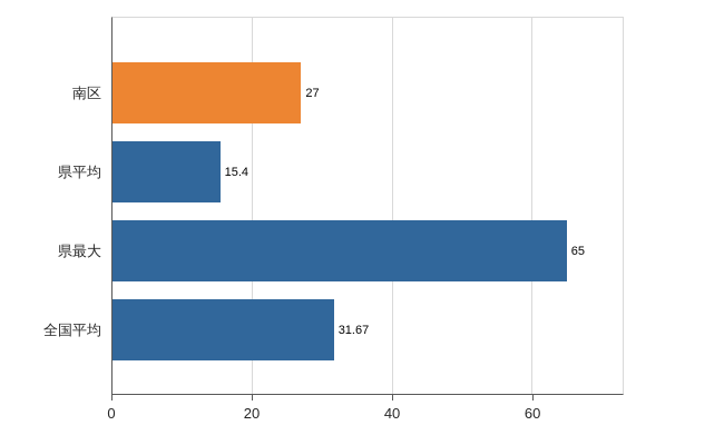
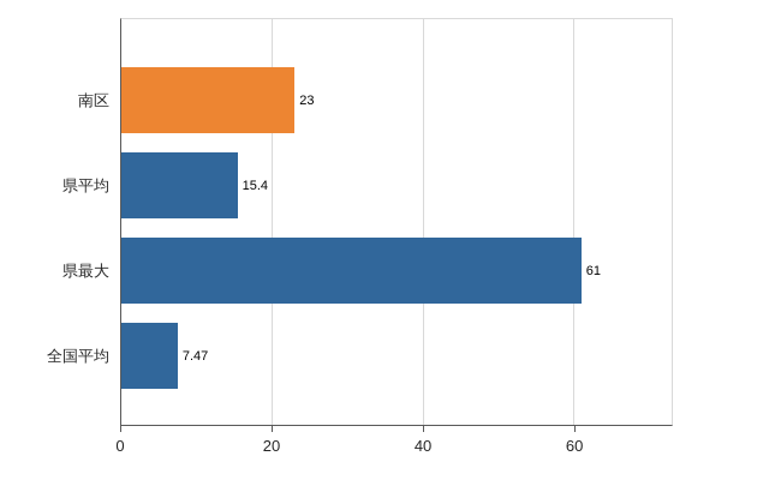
南区: 27 -> 23
県最大: 65 -> 61
全国平均: 31.67 -> 7.47
